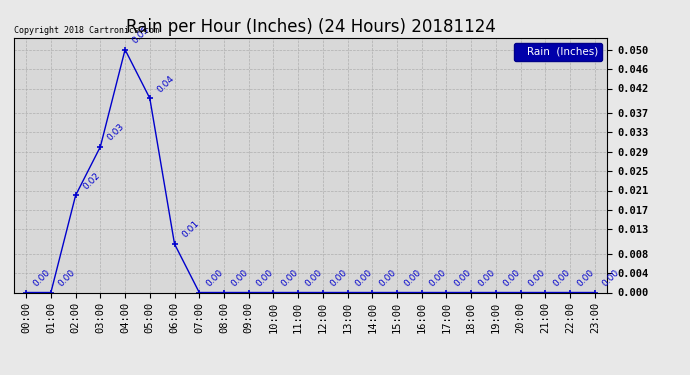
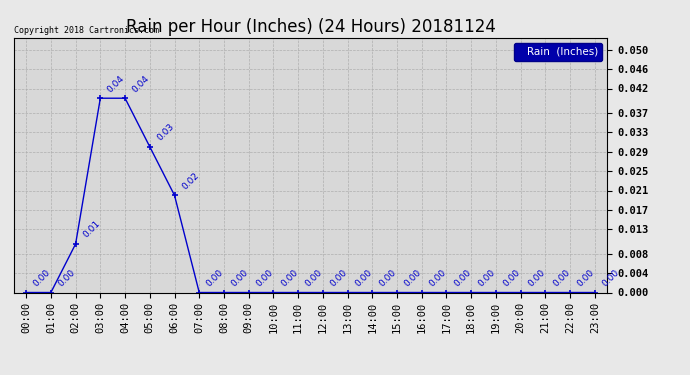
02:00: 0.02 -> 0.01
03:00: 0.03 -> 0.04
04:00: 0.05 -> 0.04
05:00: 0.04 -> 0.03
06:00: 0.01 -> 0.02
